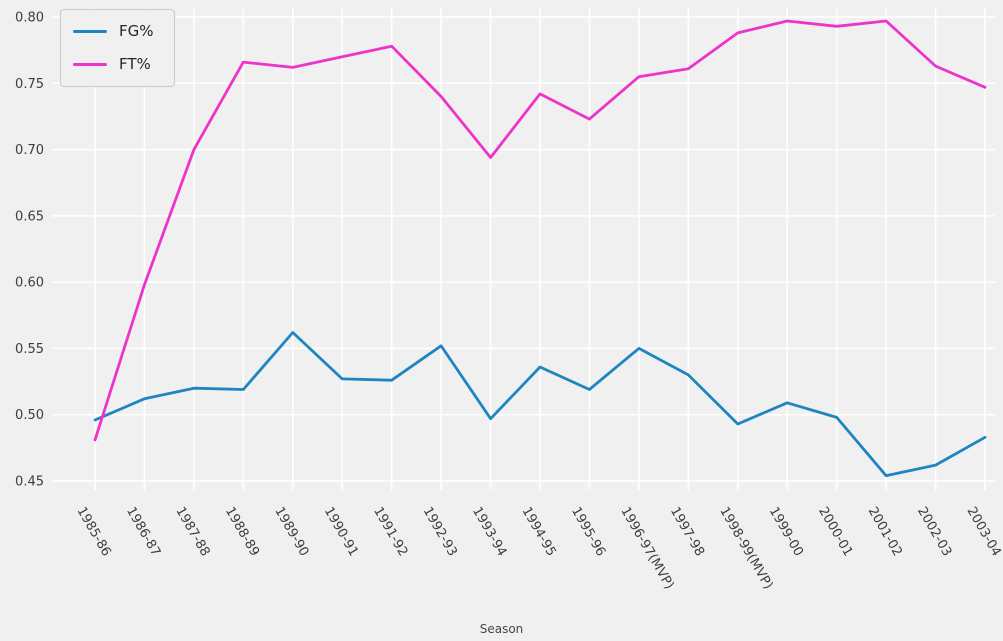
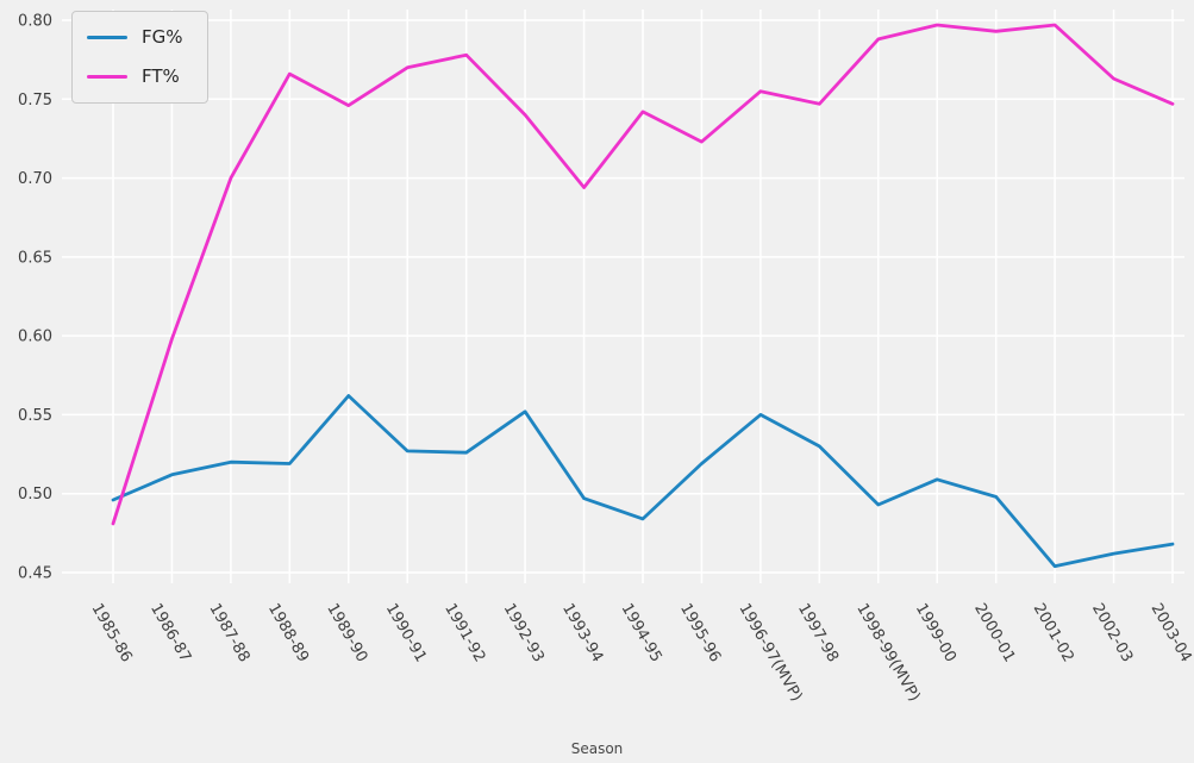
FT%/1989-90: 0.762 -> 0.746
FG%/1994-95: 0.536 -> 0.484
FT%/1997-98: 0.761 -> 0.747
FG%/2003-04: 0.483 -> 0.468
